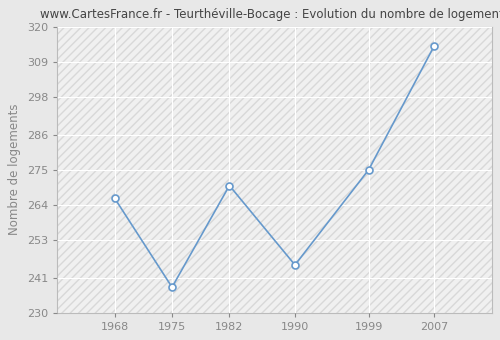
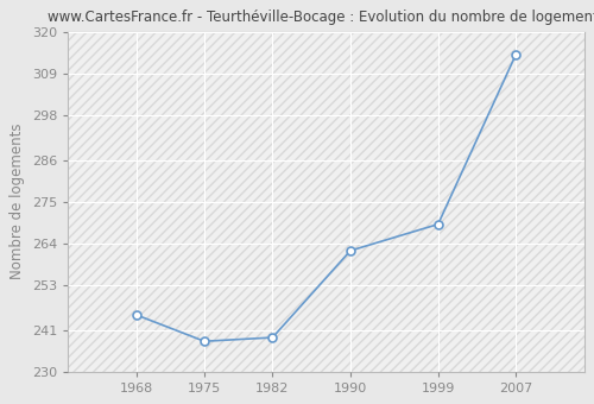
1968: 266 -> 245
1982: 270 -> 239
1990: 245 -> 262
1999: 275 -> 269
